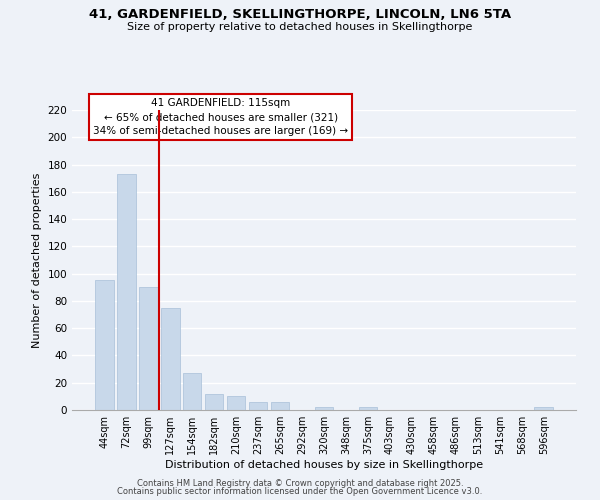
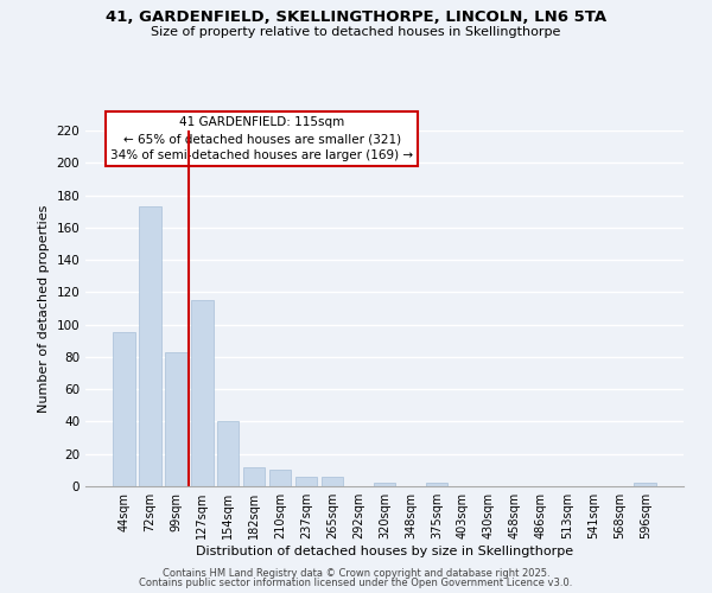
99sqm: 90 -> 83
127sqm: 75 -> 115
154sqm: 27 -> 40
